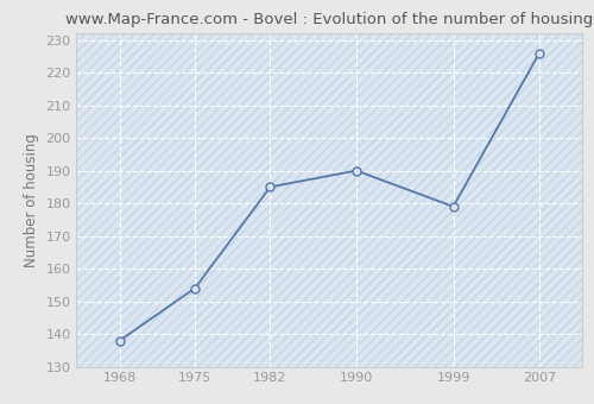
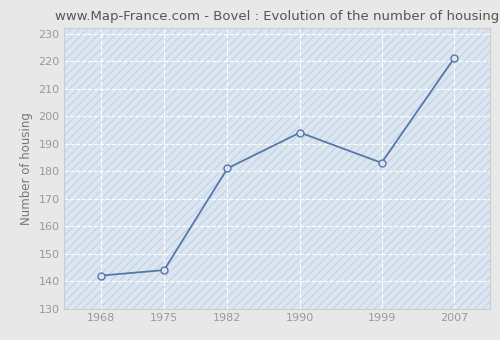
1968: 138 -> 142
1975: 154 -> 144
1982: 185 -> 181
1990: 190 -> 194
1999: 179 -> 183
2007: 226 -> 221
